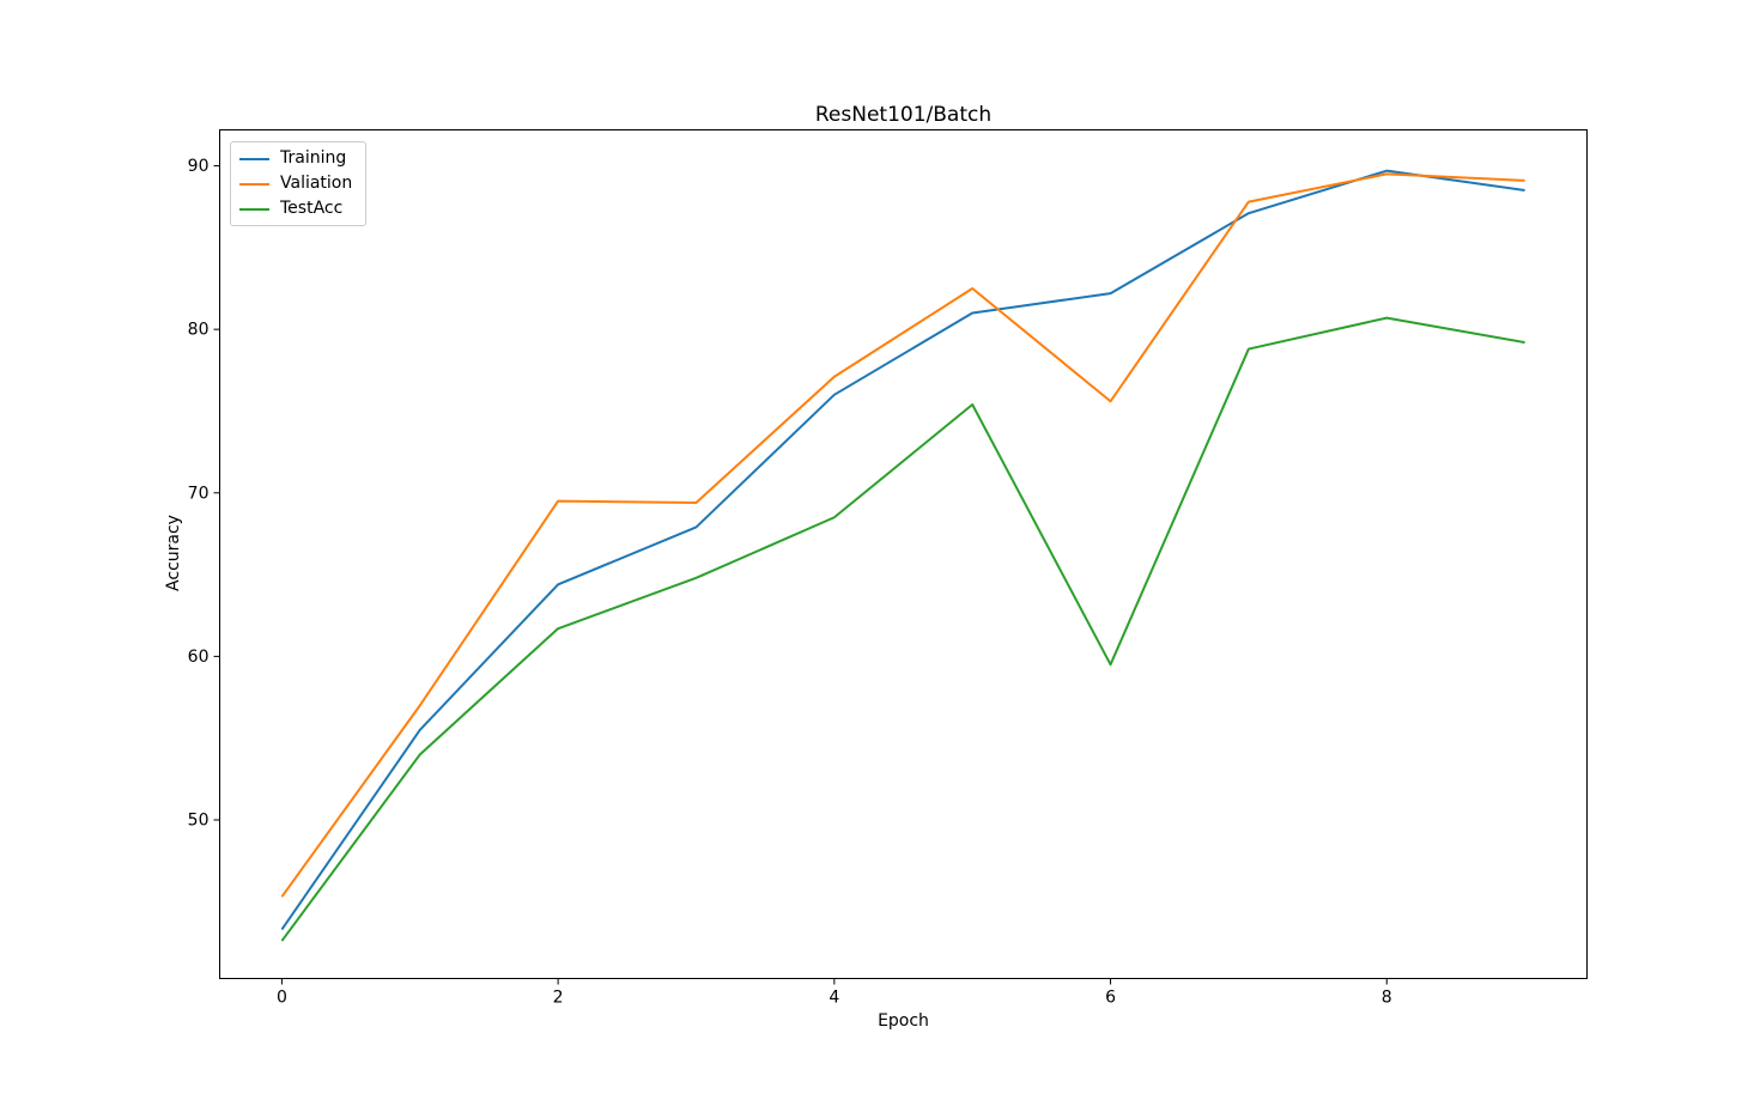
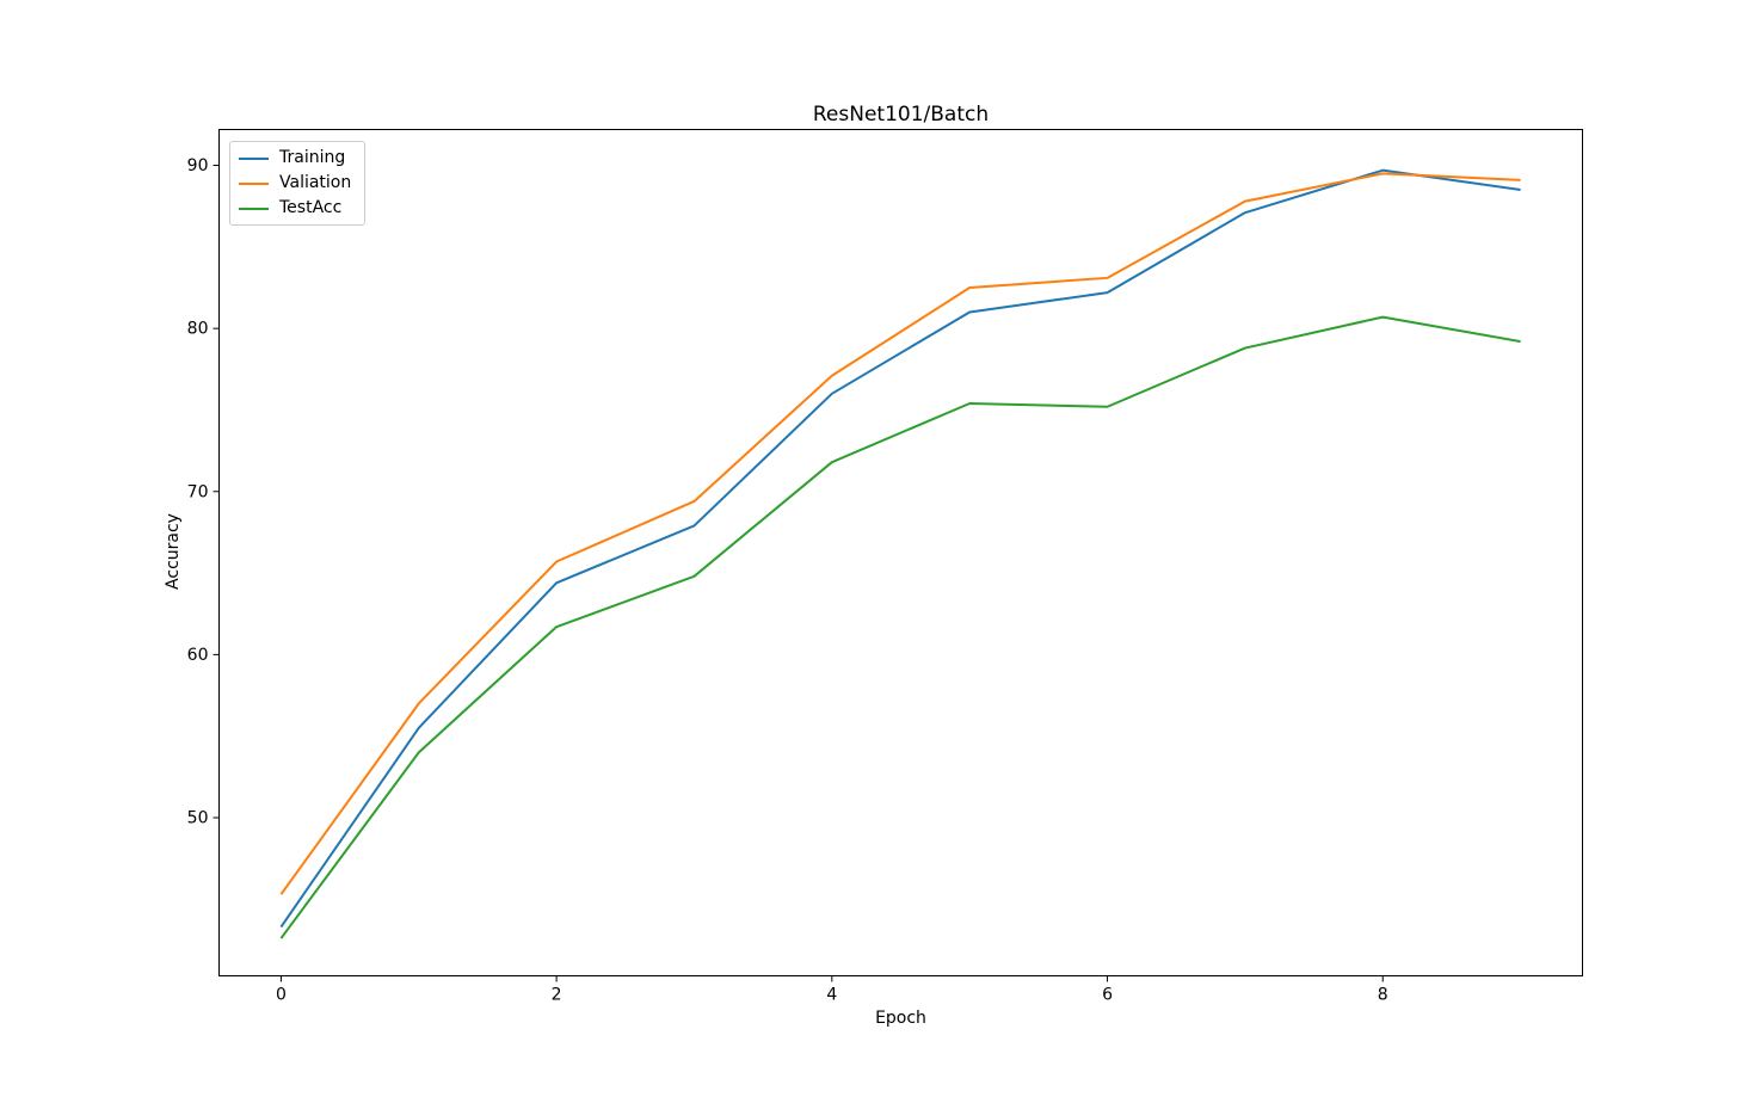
Valiation/2: 69.5 -> 65.7
TestAcc/4: 68.5 -> 71.8
Valiation/6: 75.6 -> 83.1
TestAcc/6: 59.5 -> 75.2
